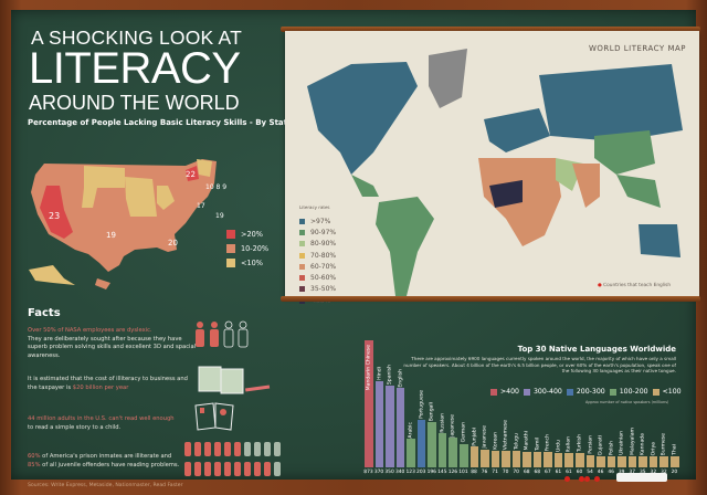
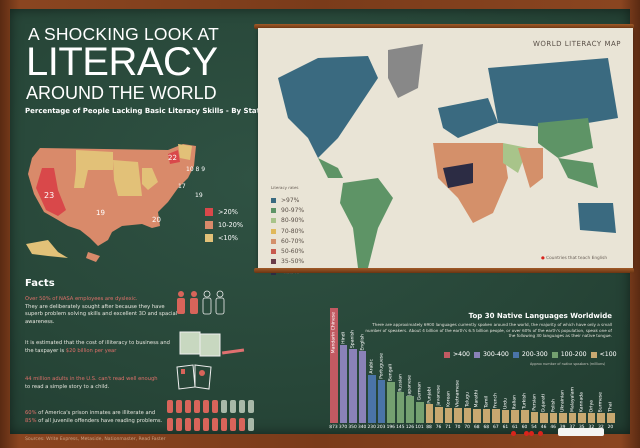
Arabic: 123 -> 230
